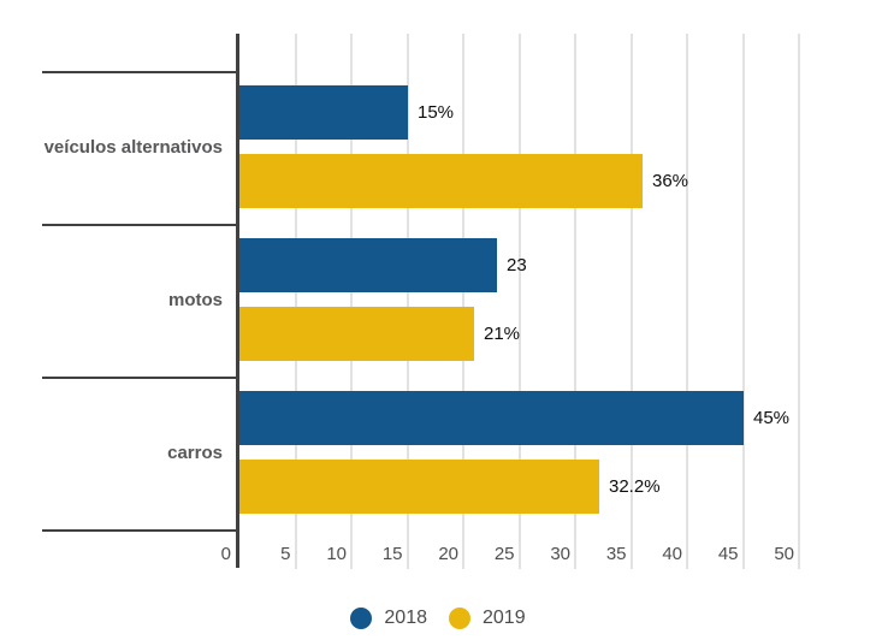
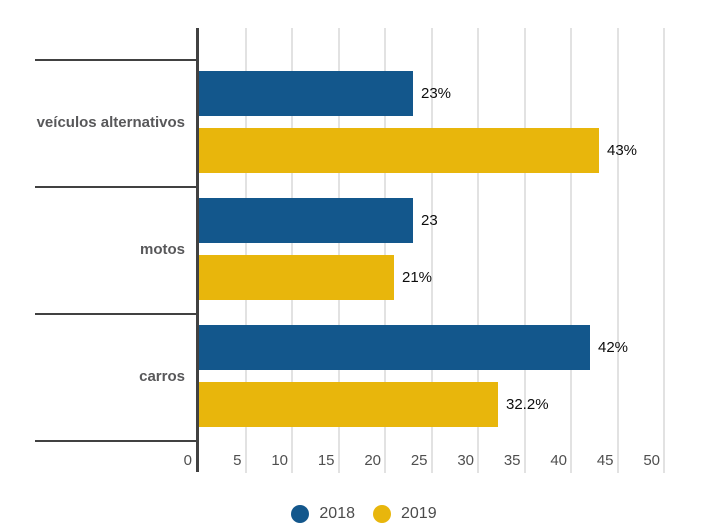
2018/veículos alternativos: 15% -> 23%
2019/veículos alternativos: 36% -> 43%
2018/carros: 45% -> 42%
